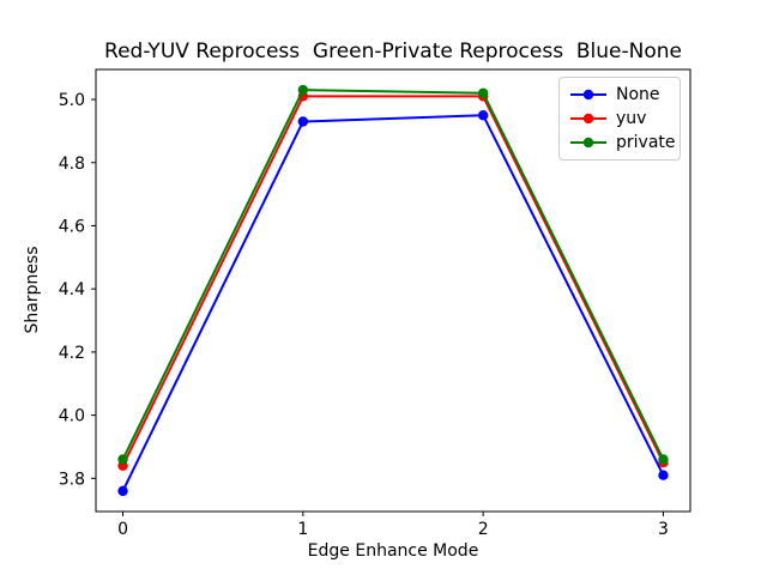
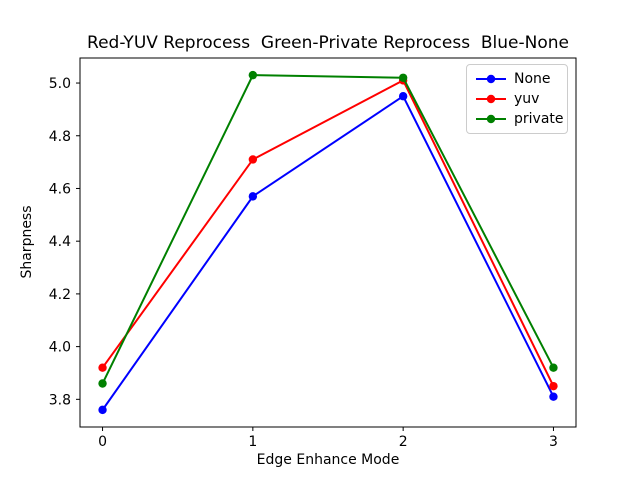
yuv/0: 3.84 -> 3.92
None/1: 4.93 -> 4.57
yuv/1: 5.01 -> 4.71
private/3: 3.86 -> 3.92
